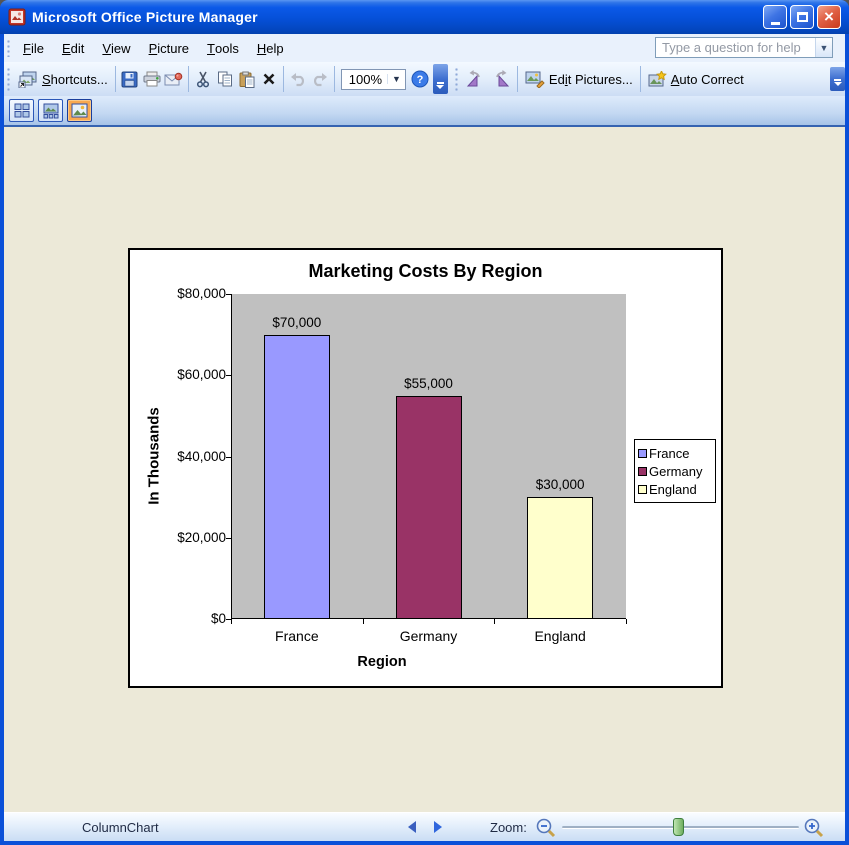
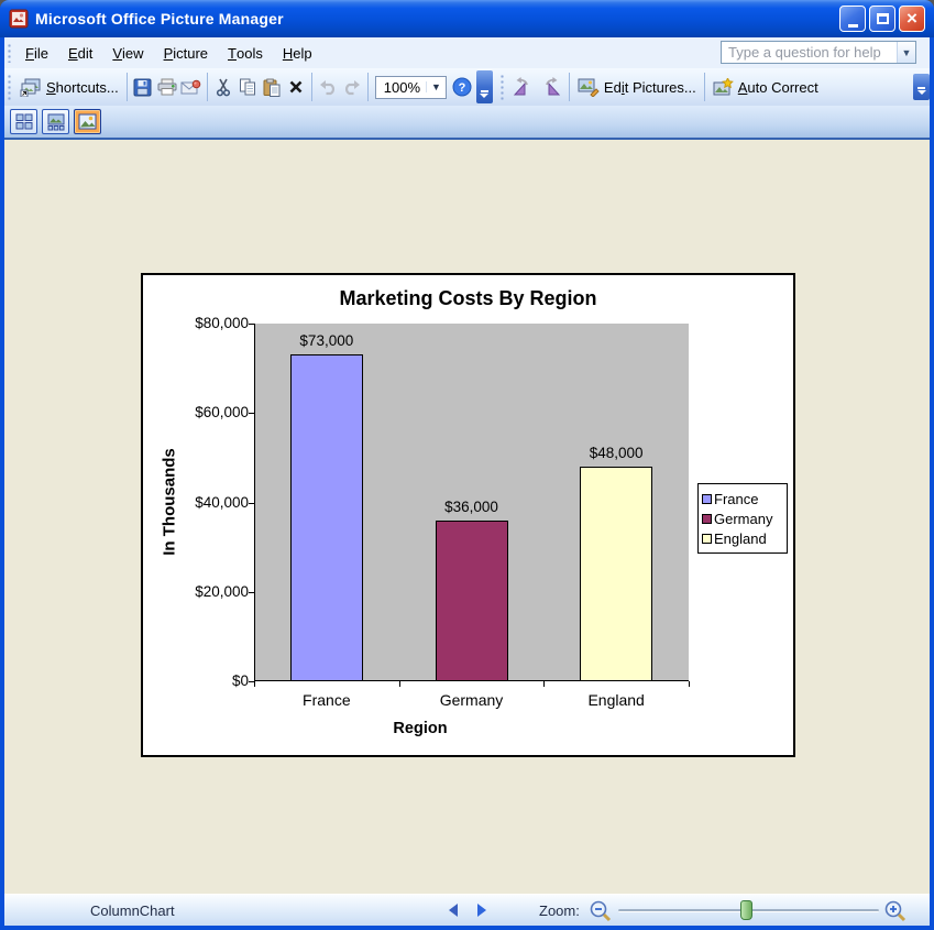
France: $70,000 -> $73,000
Germany: $55,000 -> $36,000
England: $30,000 -> $48,000
